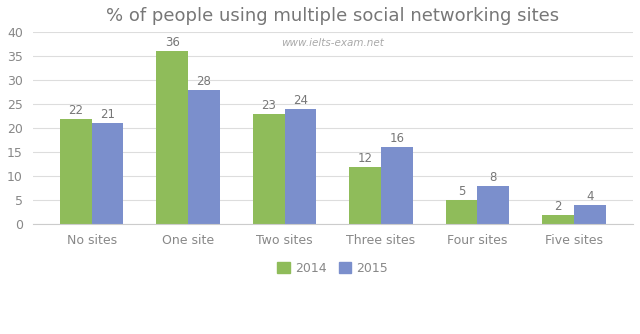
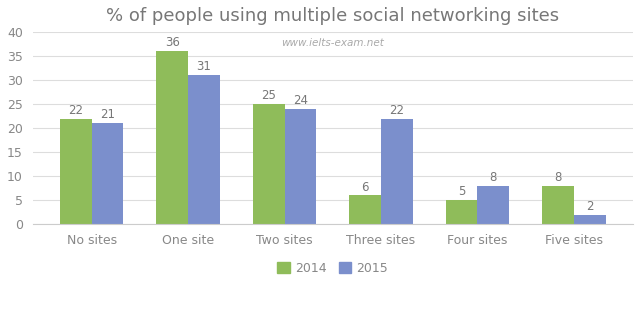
2015/One site: 28 -> 31
2014/Two sites: 23 -> 25
2014/Three sites: 12 -> 6
2015/Three sites: 16 -> 22
2014/Five sites: 2 -> 8
2015/Five sites: 4 -> 2
